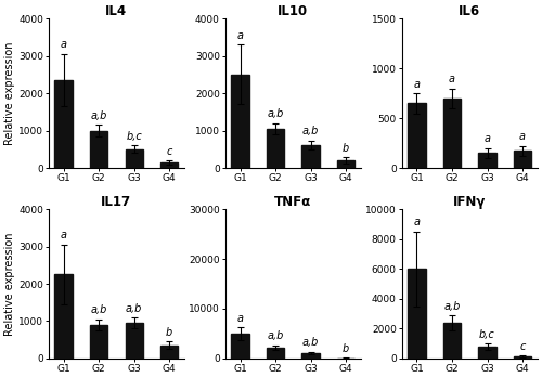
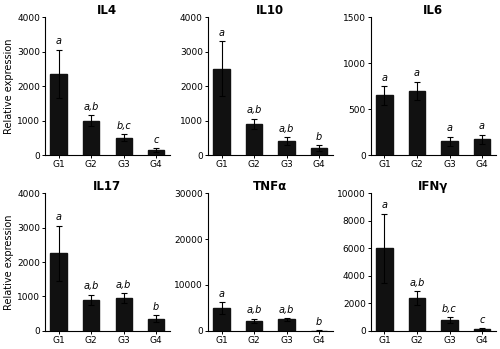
IL10/G2: 1050 -> 900
IL10/G3: 620 -> 400
TNFα/G3: 1100 -> 2500
